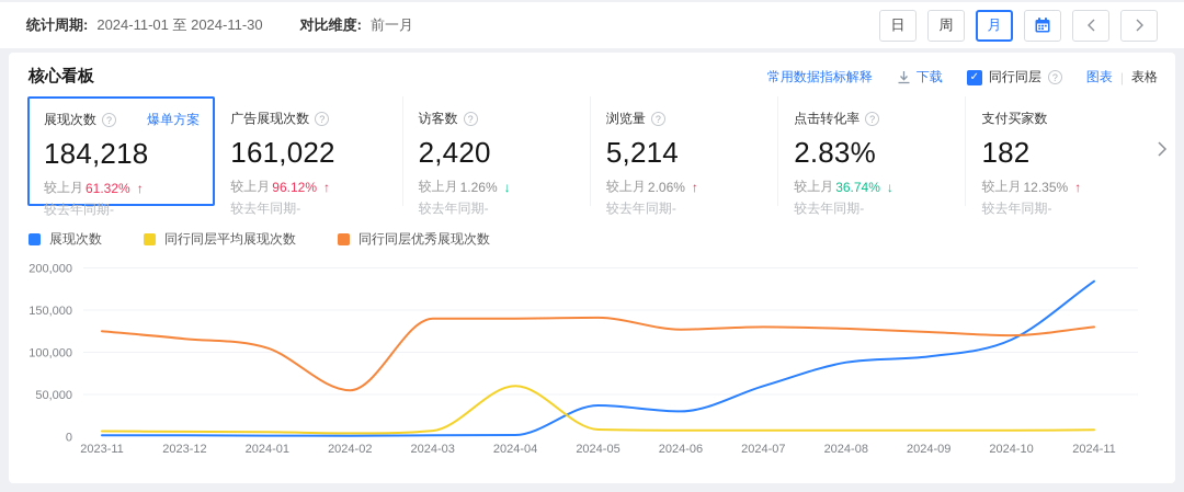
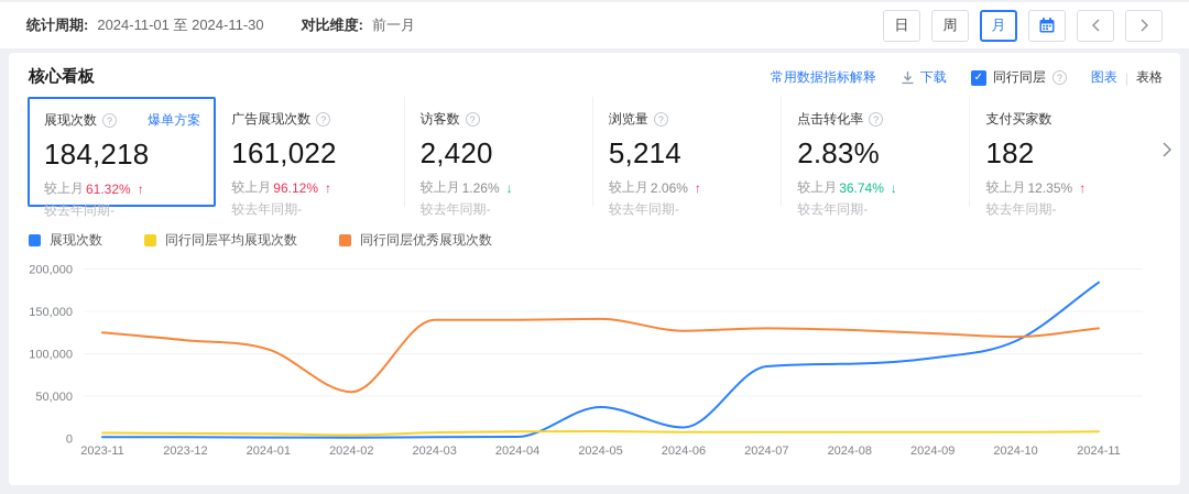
同行同层平均展现次数/2024-04: 60000 -> 10000
展现次数/2024-06: 30000 -> 10000
展现次数/2024-07: 60000 -> 80000
